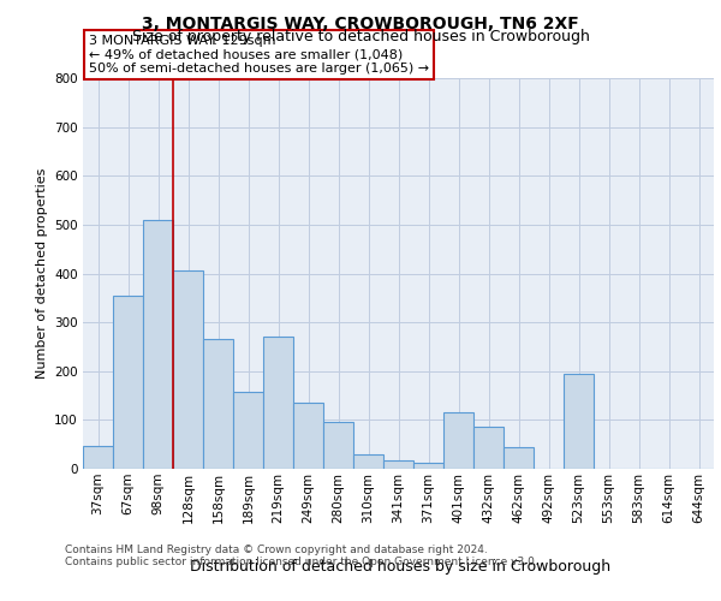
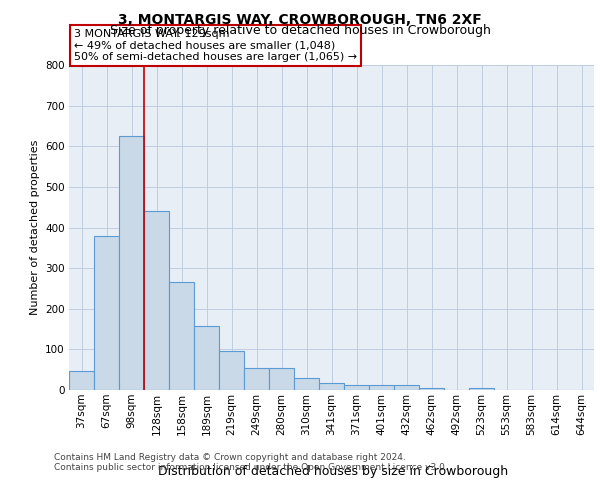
67sqm: 355 -> 380
98sqm: 510 -> 625
128sqm: 405 -> 440
219sqm: 270 -> 97
249sqm: 135 -> 55
280sqm: 95 -> 55
401sqm: 115 -> 12
432sqm: 85 -> 12
462sqm: 45 -> 5
523sqm: 195 -> 5
